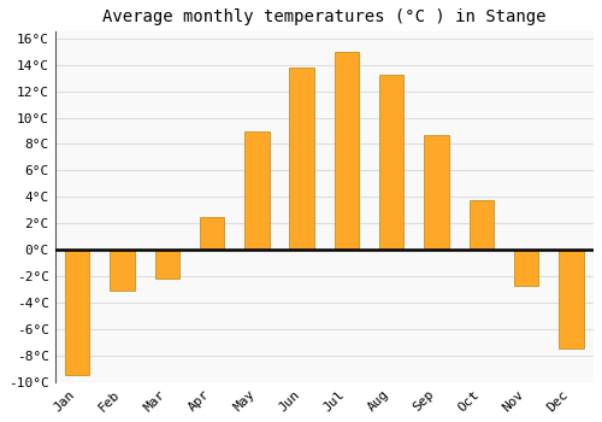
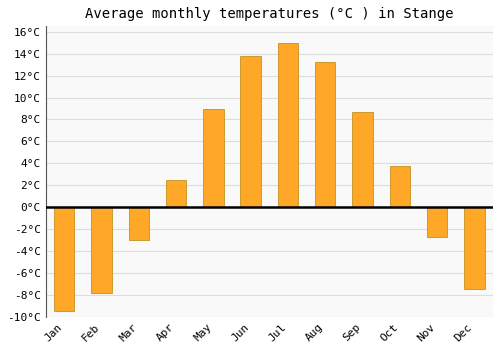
Feb: -3.1°C -> -7.8°C
Mar: -2.2°C -> -3.0°C
